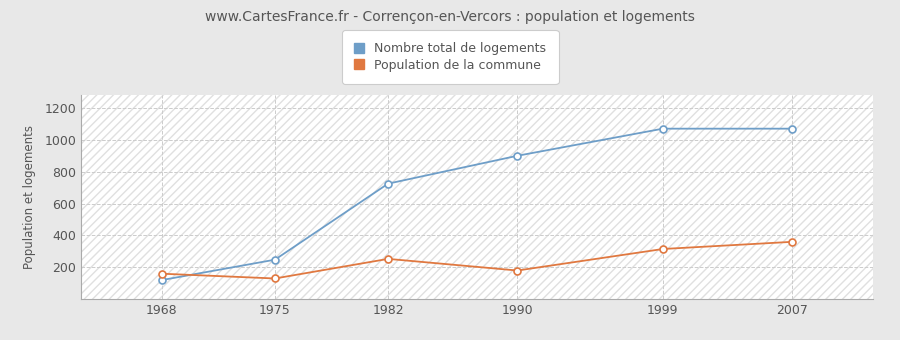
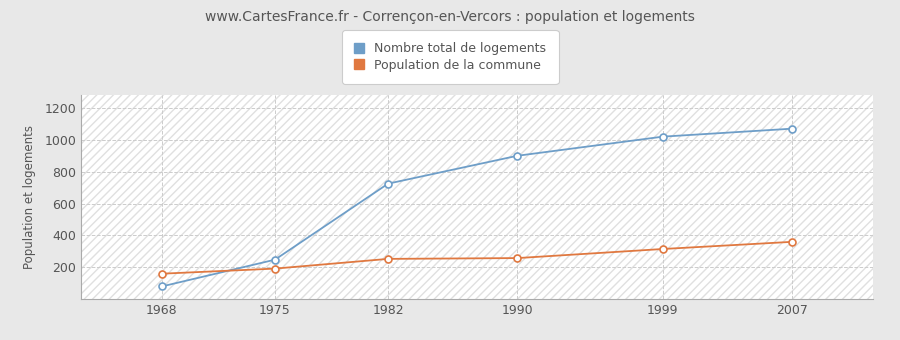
Nombre total de logements/1968: 120 -> 80
Population de la commune/1975: 130 -> 190
Population de la commune/1990: 180 -> 260
Nombre total de logements/1999: 1070 -> 1020
